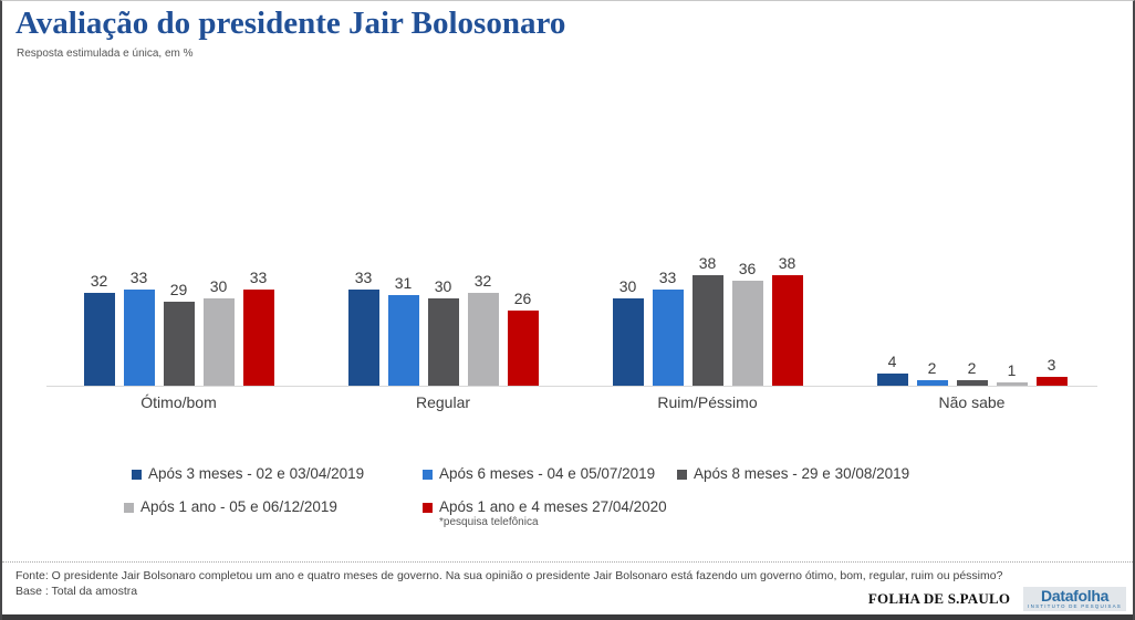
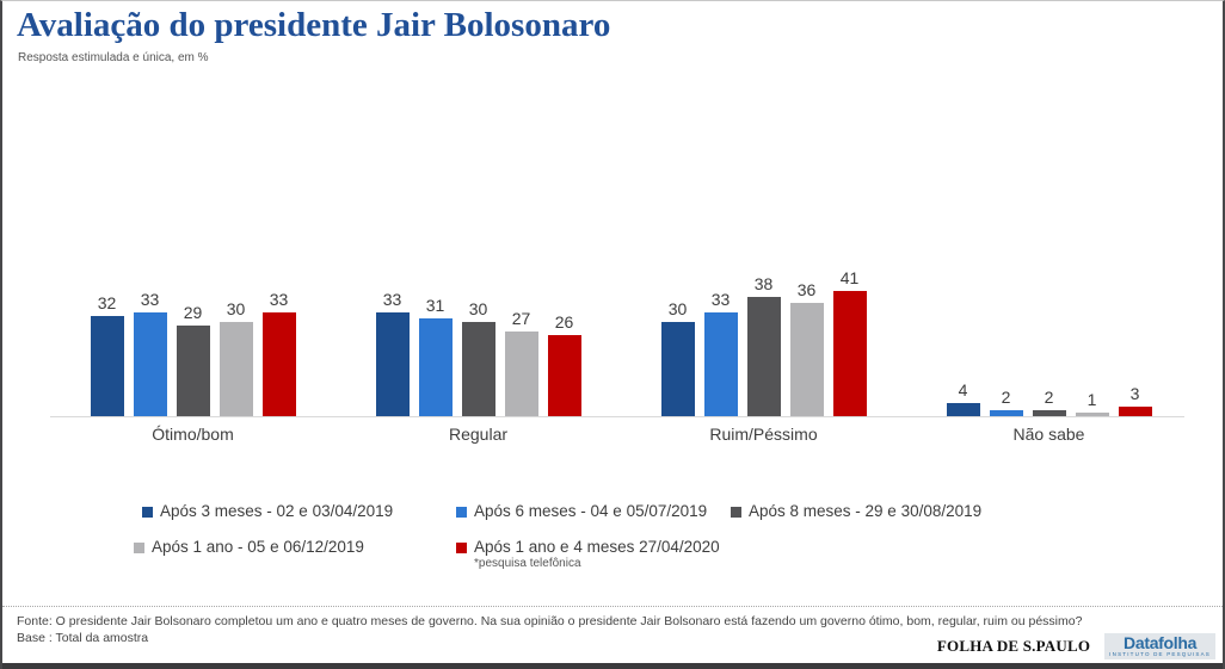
Após 1 ano - 05 e 06/12/2019/Regular: 32 -> 27
Após 1 ano e 4 meses 27/04/2020/Ruim/Péssimo: 38 -> 41
